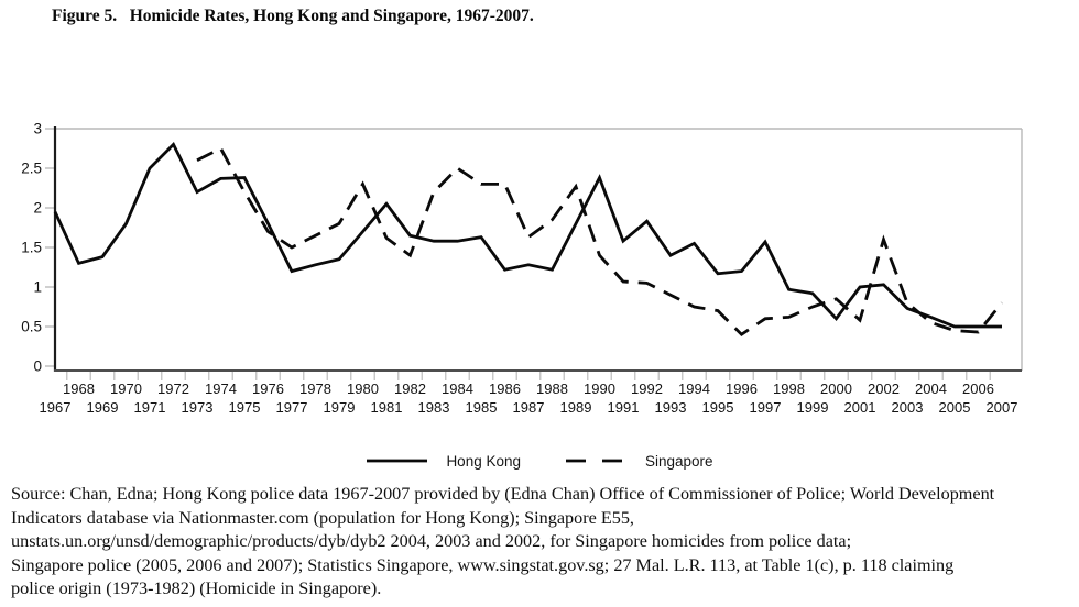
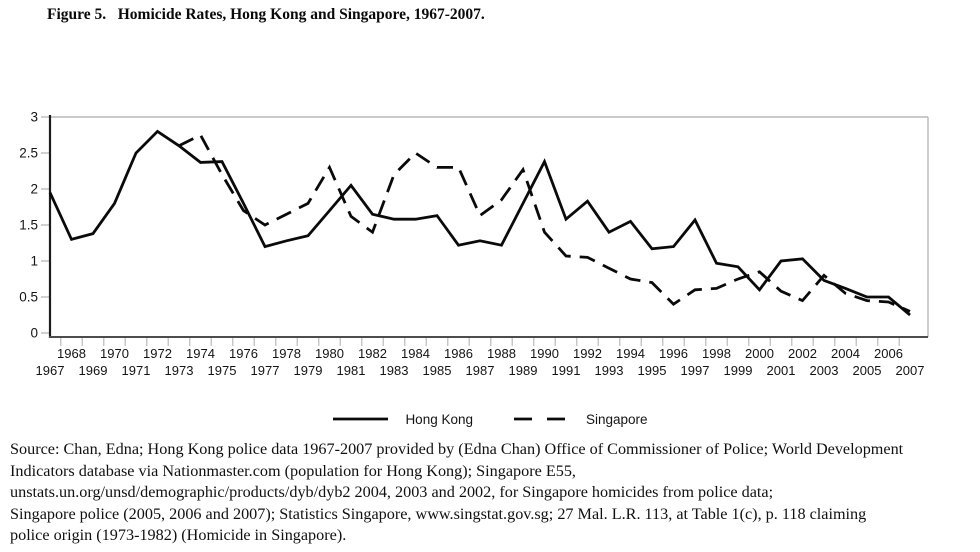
Hong Kong/1973: 2.2 -> 2.6
Singapore/2002: 1.6 -> 0.5
Hong Kong/2007: 0.5 -> 0.2
Singapore/2007: 0.8 -> 0.3
